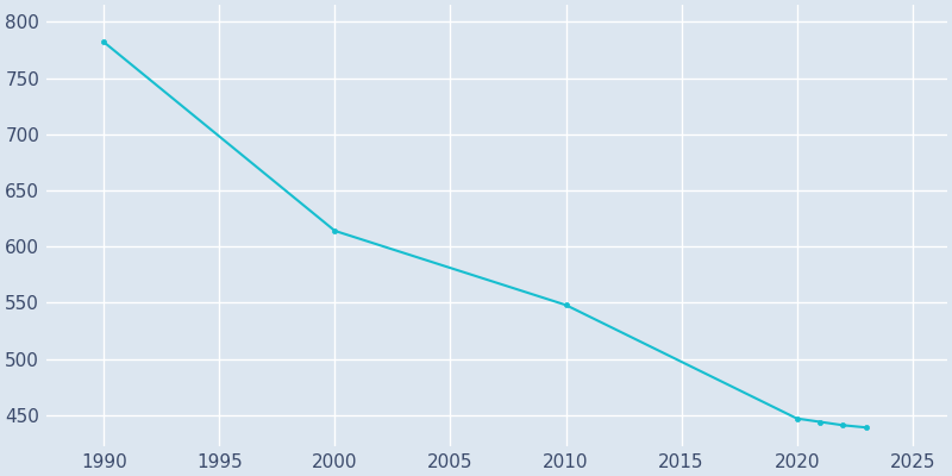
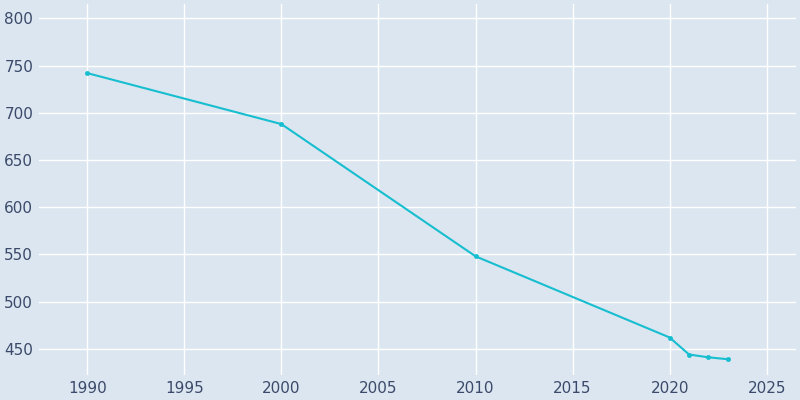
1990: 782 -> 742
2000: 614 -> 688
2020: 447 -> 462
